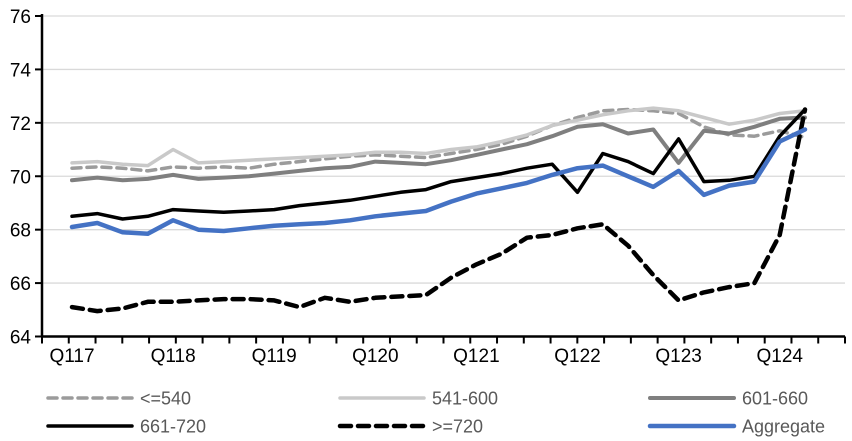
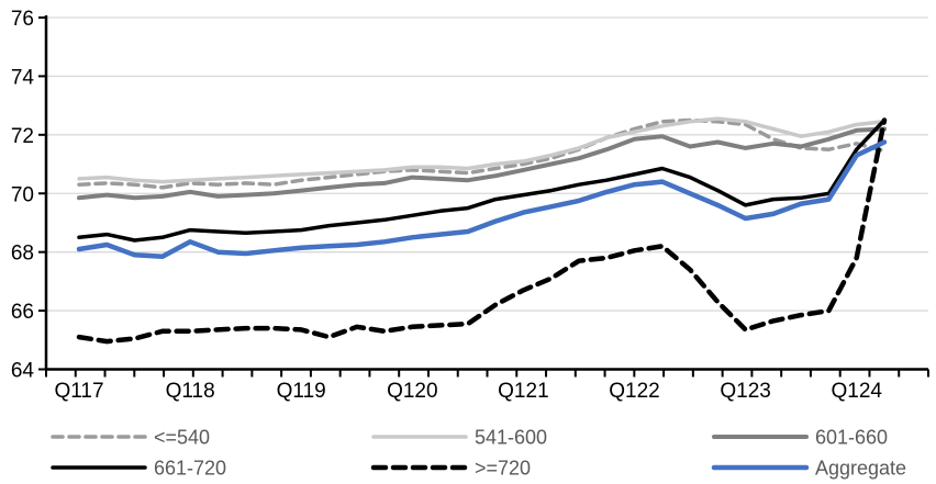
541-600/Q118: 71.0 -> 70.5
661-720/Q122: 69.4 -> 70.7
601-660/Q123: 70.5 -> 71.5
661-720/Q123: 71.4 -> 69.6
Aggregate/Q123: 70.2 -> 69.2
